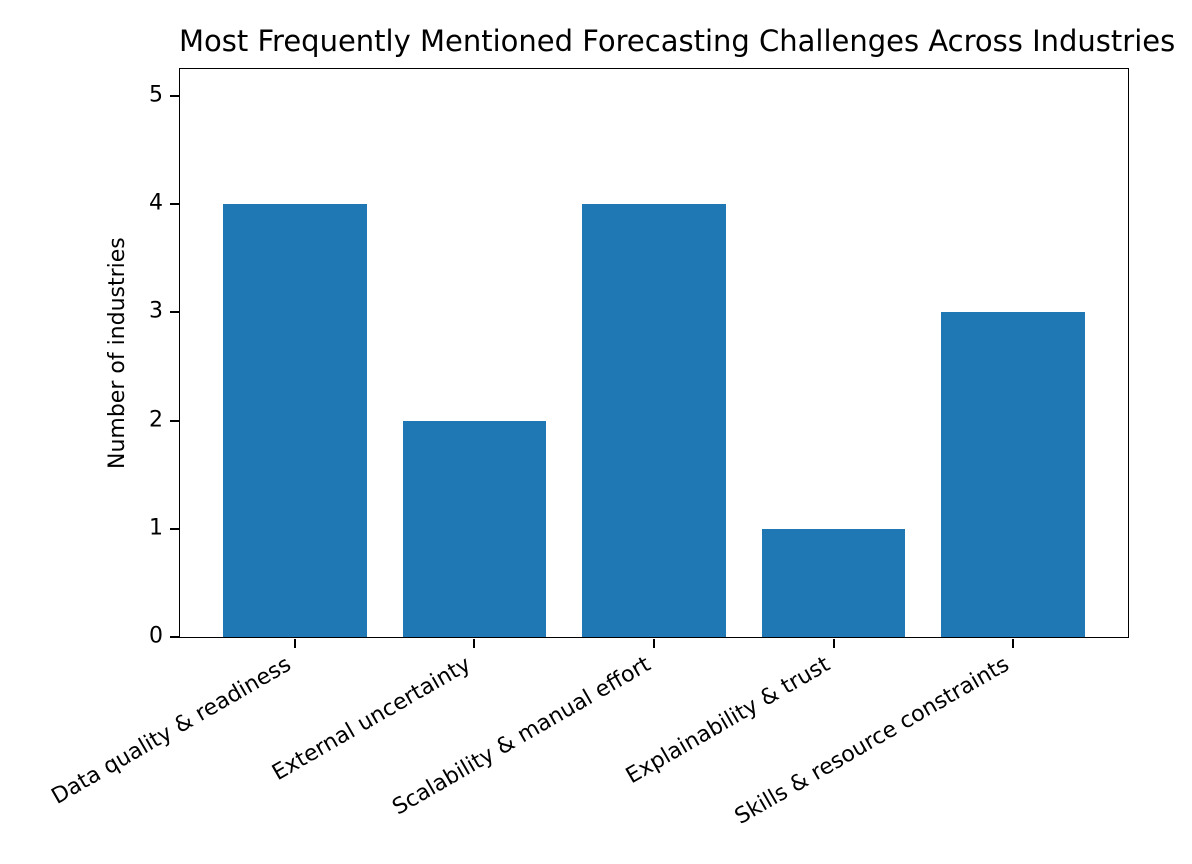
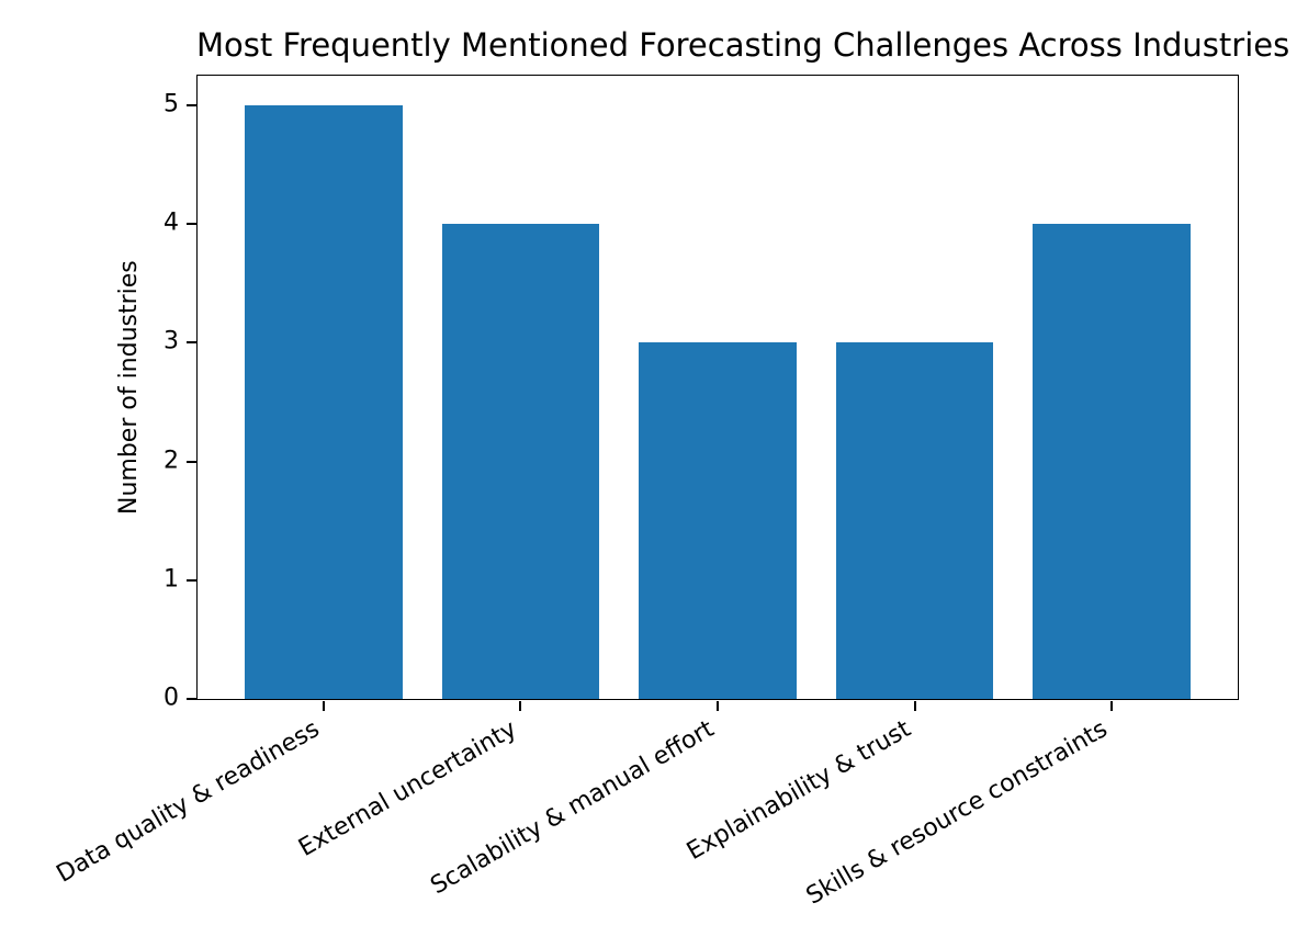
Data quality & readiness: 4 -> 5
External uncertainty: 2 -> 4
Scalability & manual effort: 4 -> 3
Explainability & trust: 1 -> 3
Skills & resource constraints: 3 -> 4
